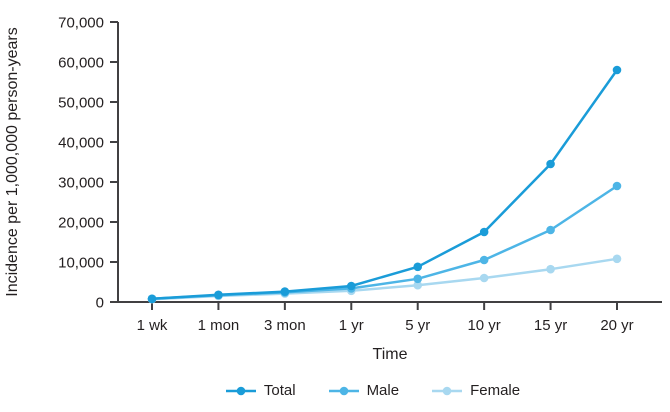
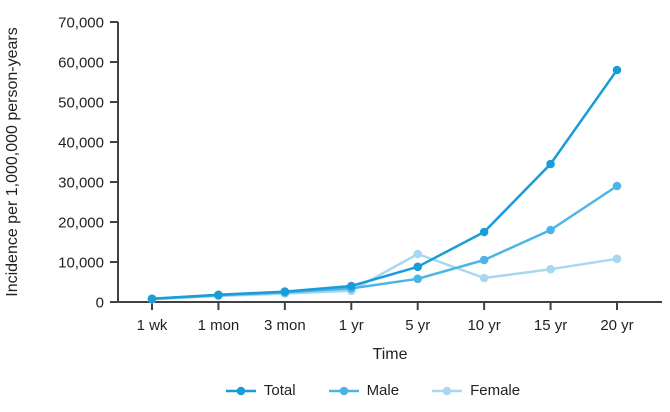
Female/5 yr: 4000 -> 12000
